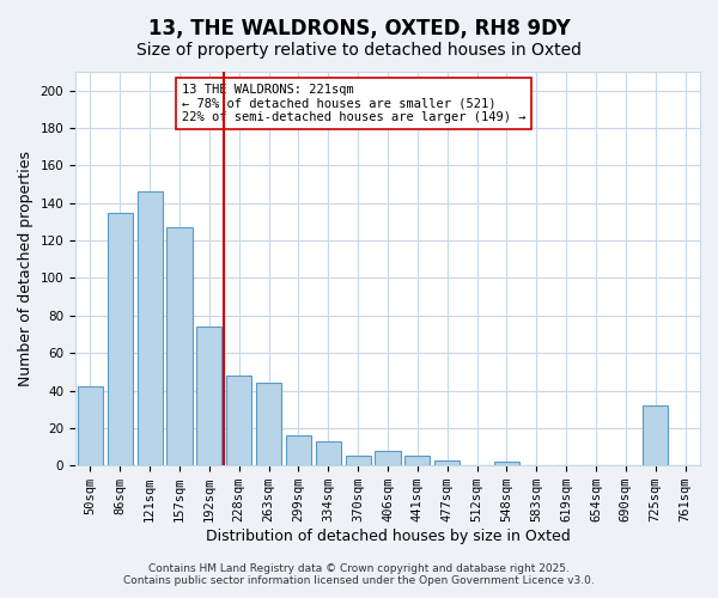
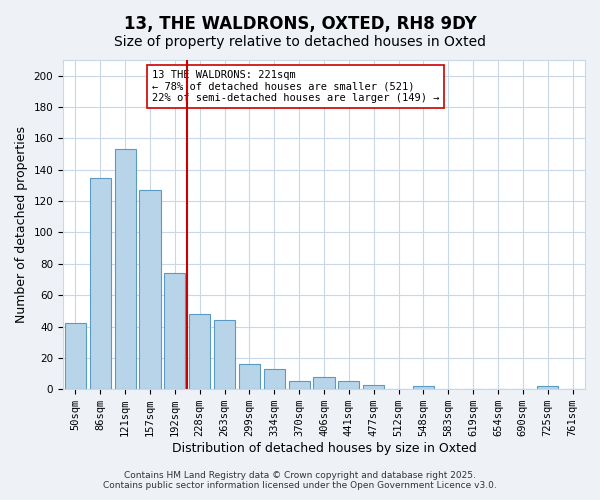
121sqm: 146 -> 153
725sqm: 32 -> 2
